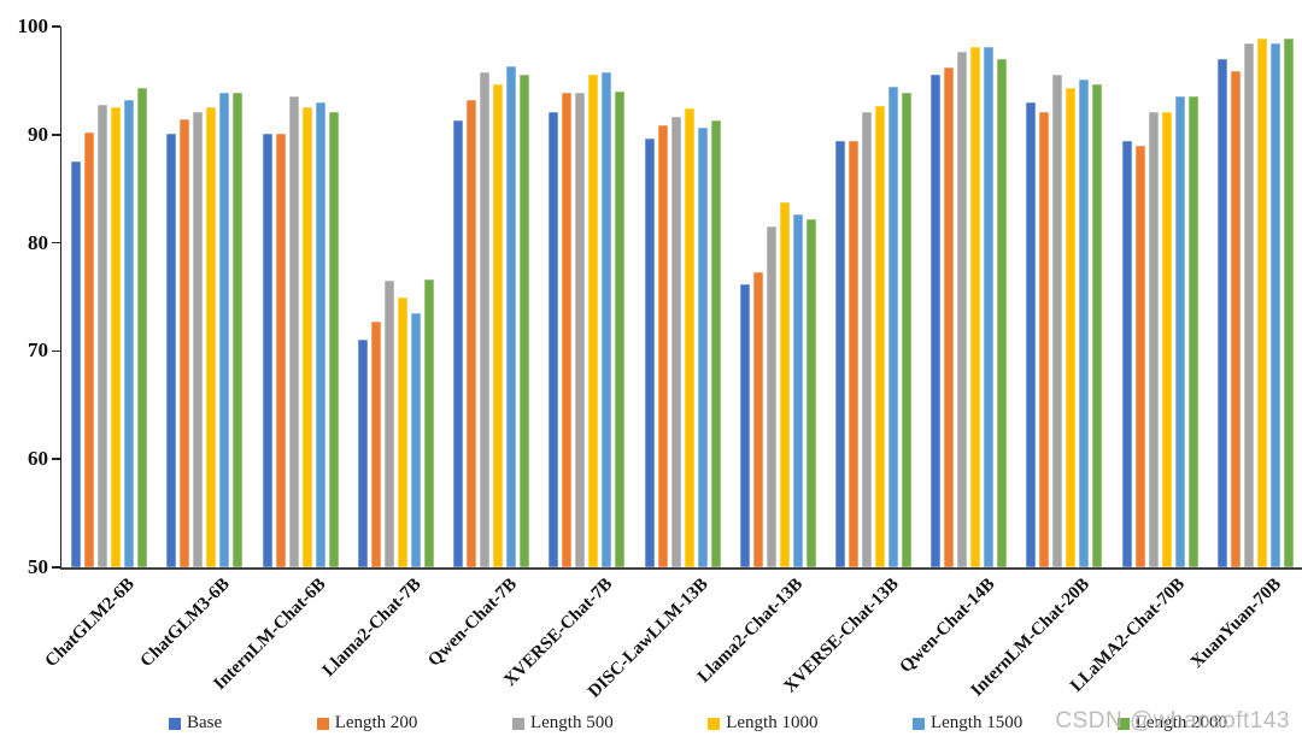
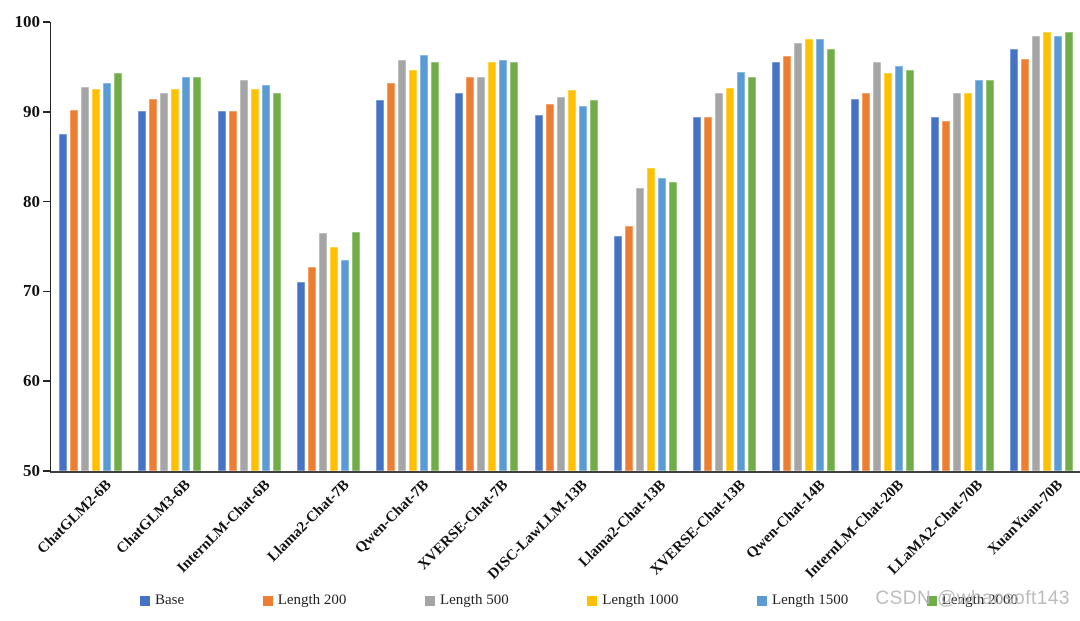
Length 2000/XVERSE-Chat-7B: 94 -> 96
Base/InternLM-Chat-20B: 93 -> 91
